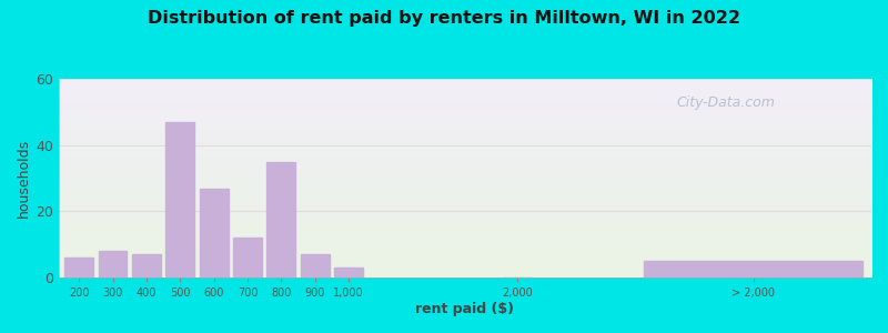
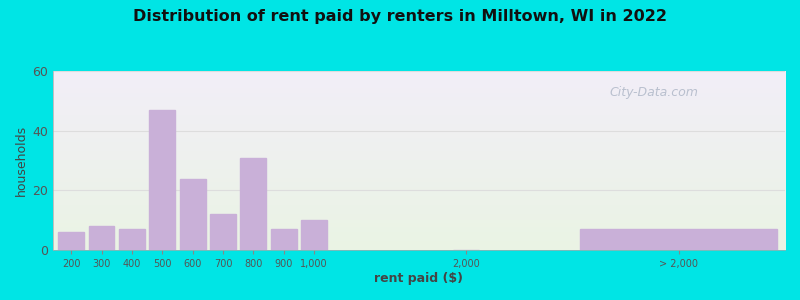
600: 27 -> 24
800: 35 -> 31
1,000: 3 -> 10
> 2,000: 5 -> 7
